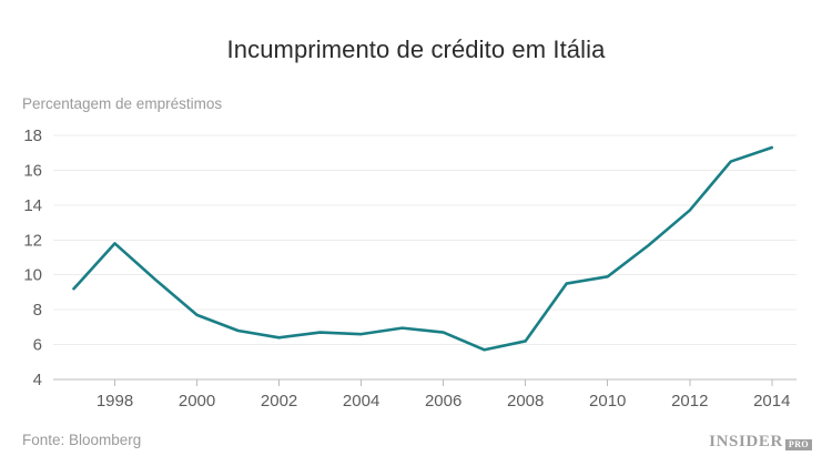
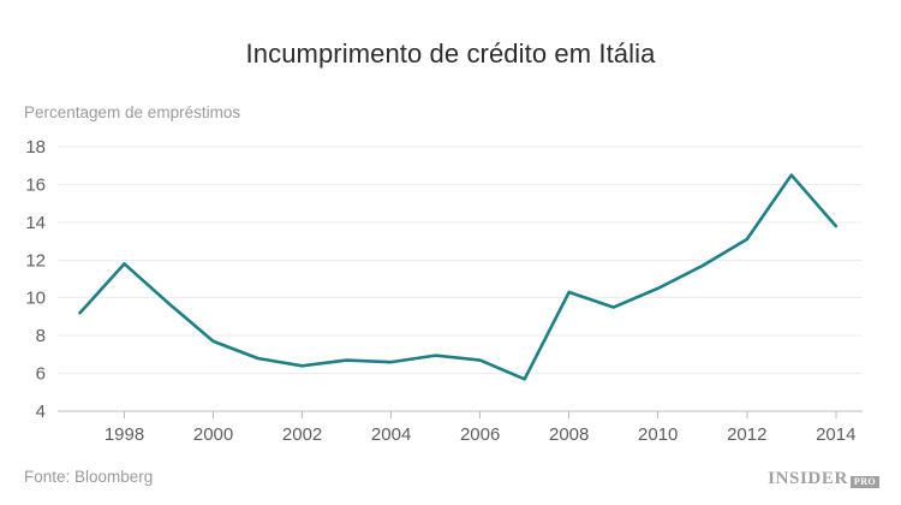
2008: 6.2 -> 10.3
2010: 9.9 -> 10.5
2012: 13.7 -> 13.1
2014: 17.3 -> 13.8
